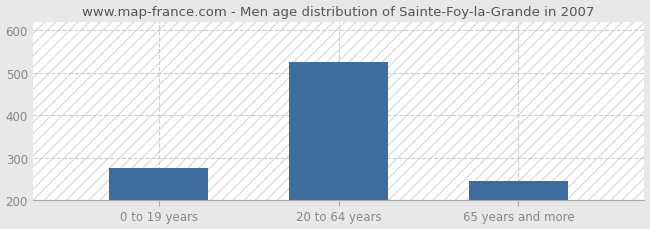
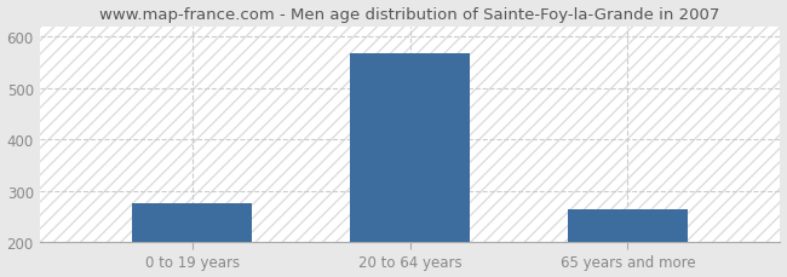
20 to 64 years: 525 -> 566
65 years and more: 245 -> 263
